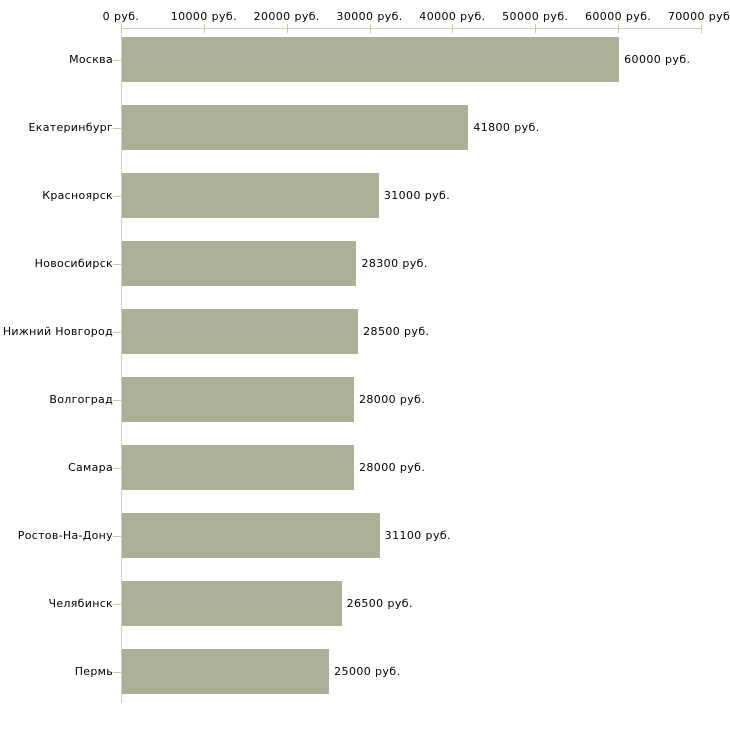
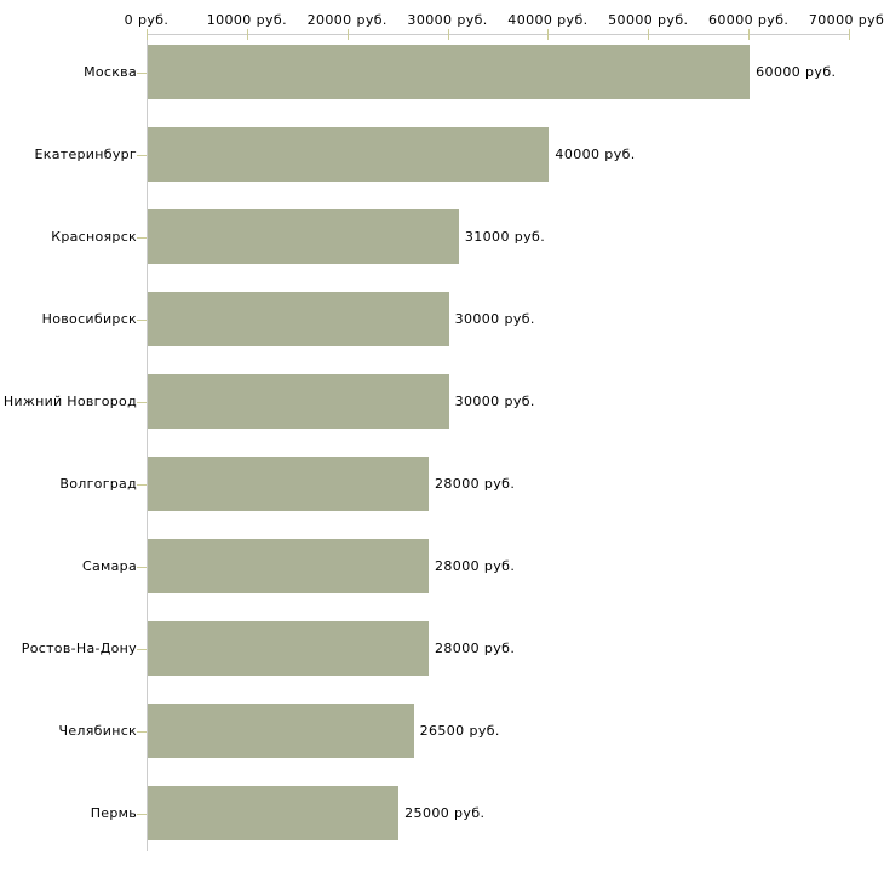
Екатеринбург: 41800 -> 40000
Новосибирск: 28300 -> 30000
Нижний Новгород: 28500 -> 30000
Ростов-На-Дону: 31100 -> 28000
